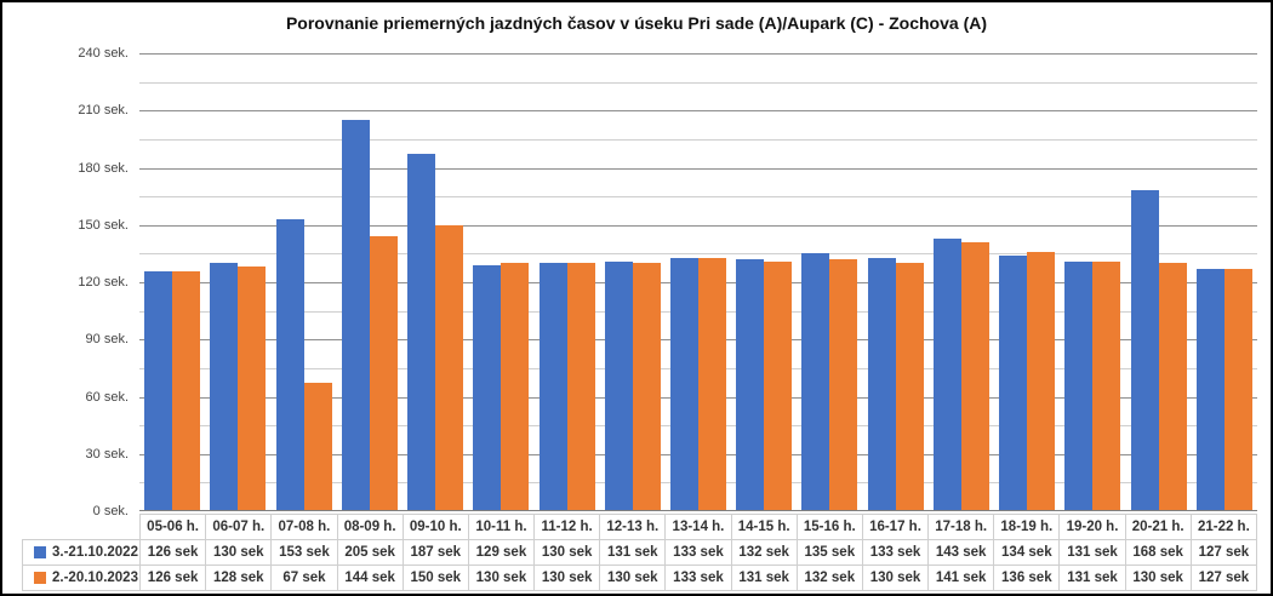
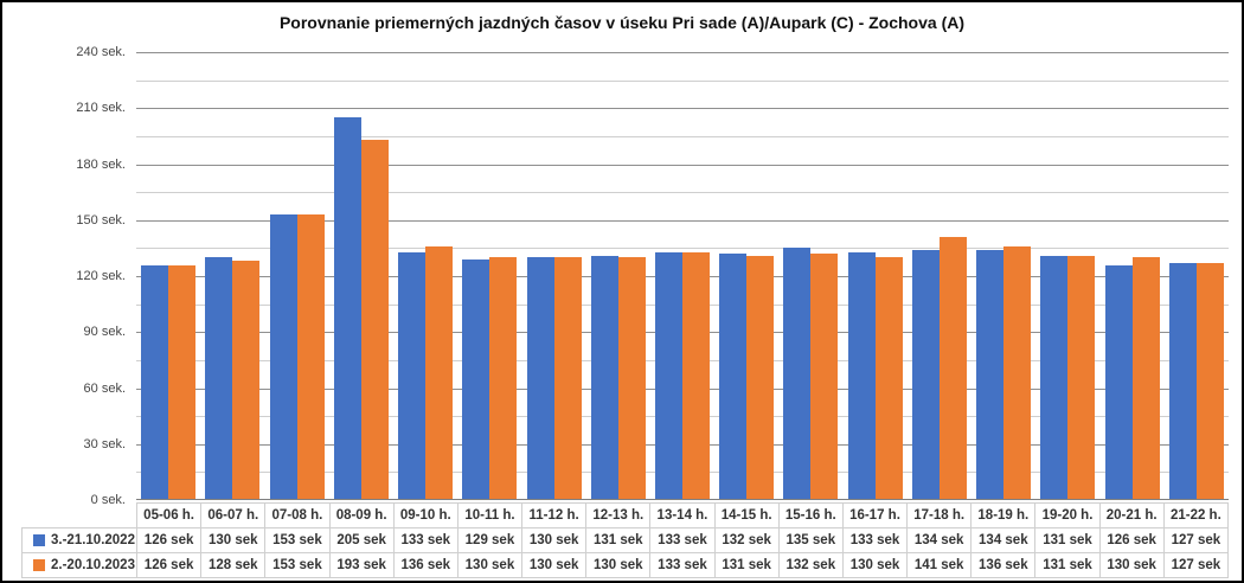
2.-20.10.2023/07-08 h.: 67 -> 153
2.-20.10.2023/08-09 h.: 144 -> 193
3.-21.10.2022/09-10 h.: 187 -> 133
2.-20.10.2023/09-10 h.: 150 -> 136
3.-21.10.2022/17-18 h.: 143 -> 134
3.-21.10.2022/20-21 h.: 168 -> 126
